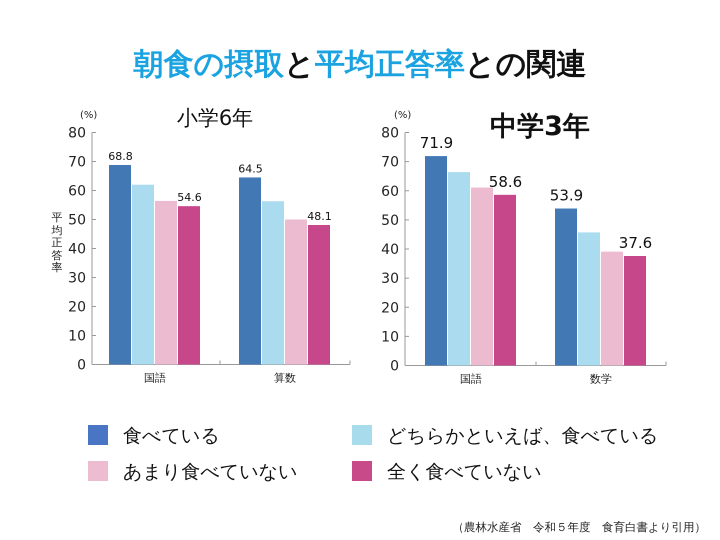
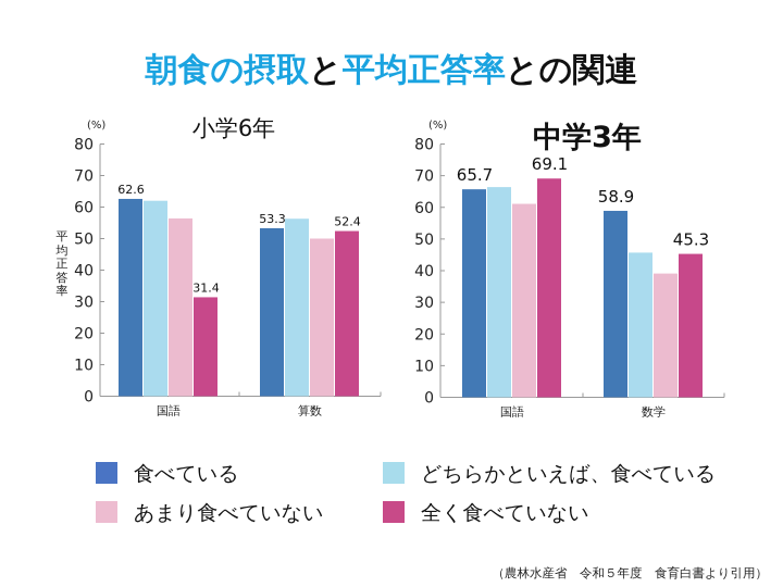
小学6年/食べている/国語: 68.8 -> 62.6
小学6年/全く食べていない/国語: 54.6 -> 31.4
小学6年/食べている/算数: 64.5 -> 53.3
小学6年/全く食べていない/算数: 48.1 -> 52.4
中学3年/食べている/国語: 71.9 -> 65.7
中学3年/全く食べていない/国語: 58.6 -> 69.1
中学3年/食べている/数学: 53.9 -> 58.9
中学3年/全く食べていない/数学: 37.6 -> 45.3
